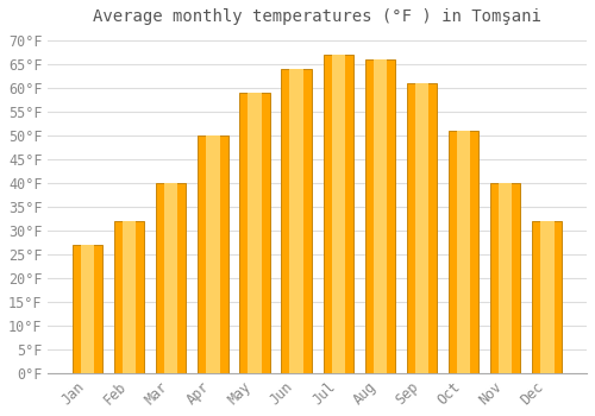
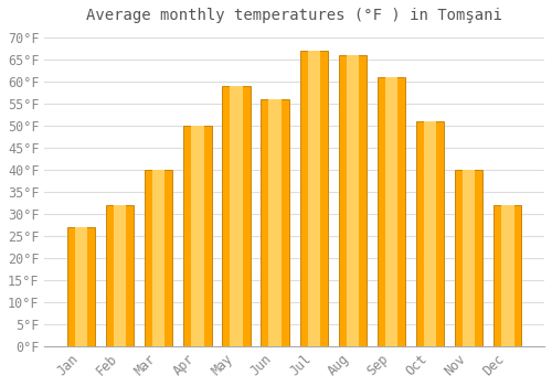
Jun: 64°F -> 56°F
